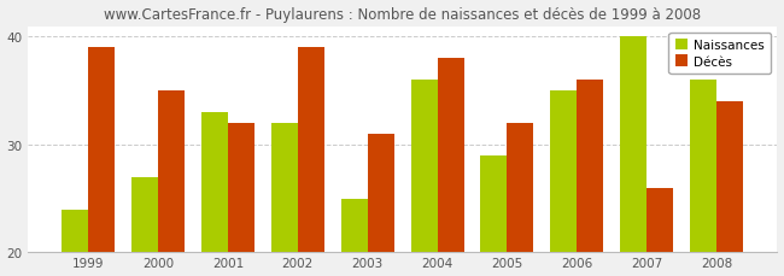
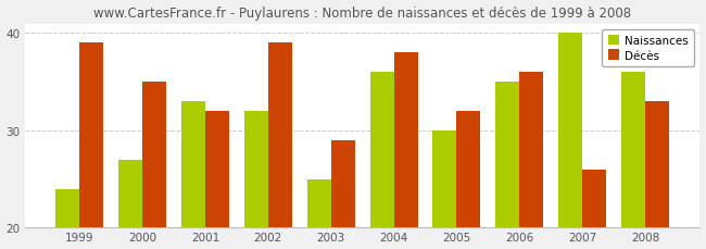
Décès/2003: 31 -> 29
Naissances/2005: 29 -> 30
Décès/2008: 34 -> 33
